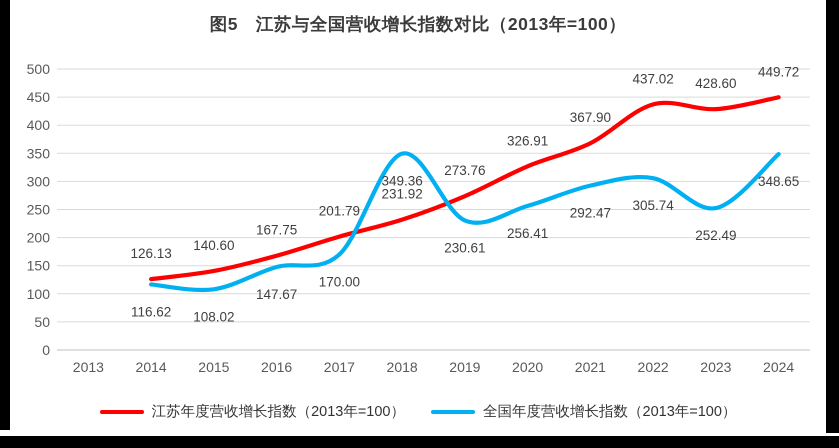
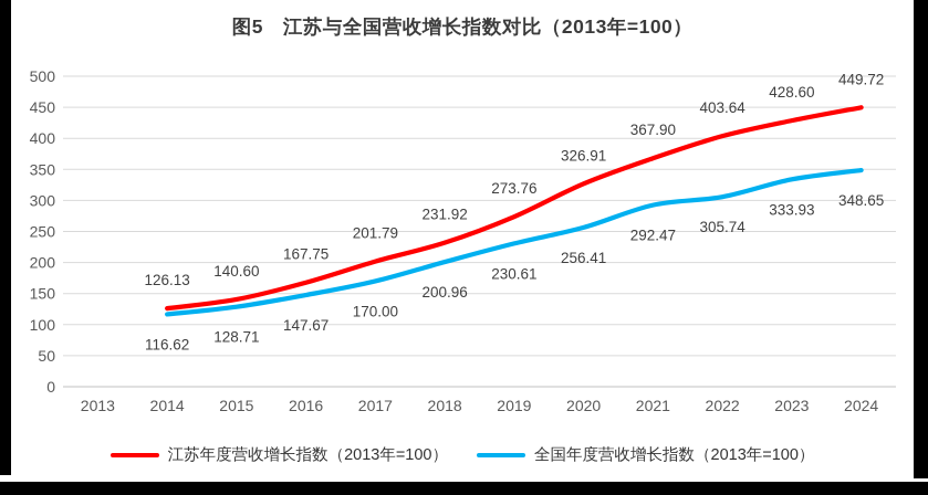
全国年度营收增长指数（2013年=100）/2015: 108.02 -> 128.71
全国年度营收增长指数（2013年=100）/2018: 349.36 -> 200.96
江苏年度营收增长指数（2013年=100）/2022: 437.02 -> 403.64
全国年度营收增长指数（2013年=100）/2023: 252.49 -> 333.93
